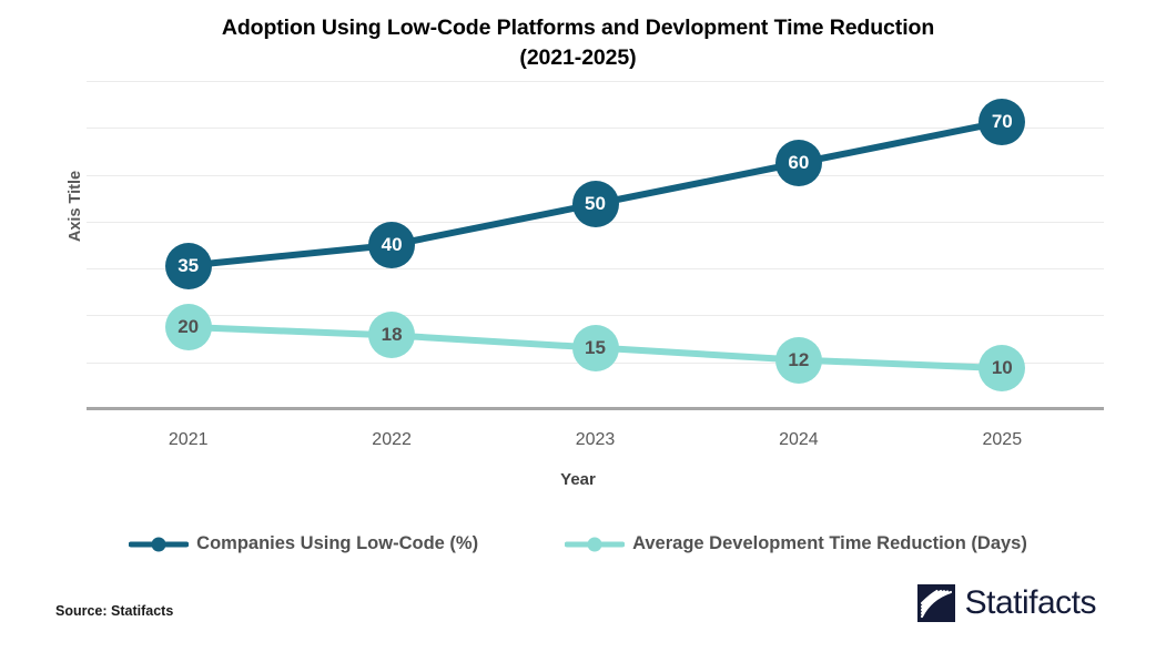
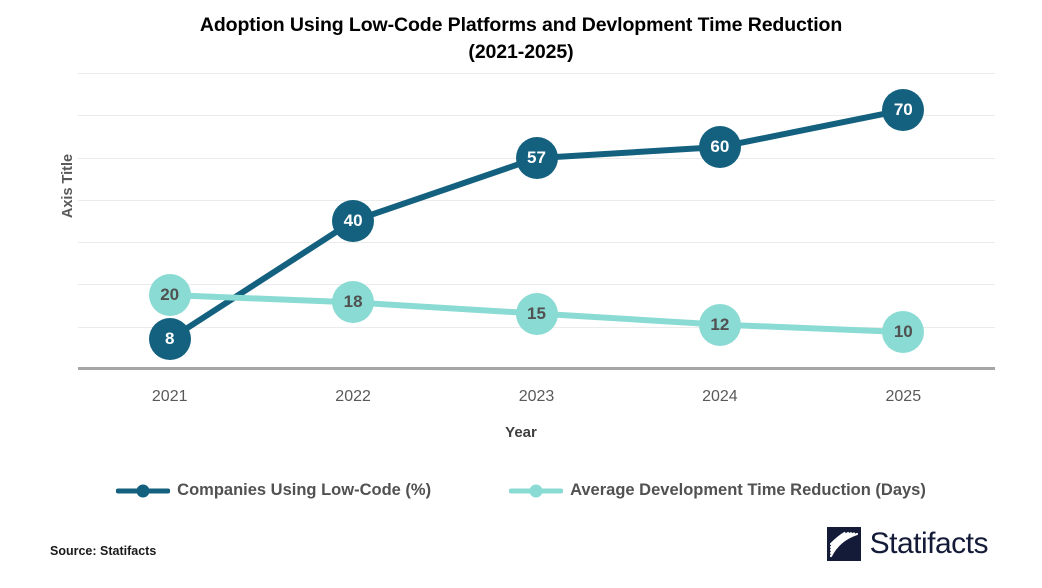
Companies Using Low-Code (%)/2021: 35 -> 8
Companies Using Low-Code (%)/2023: 50 -> 57
